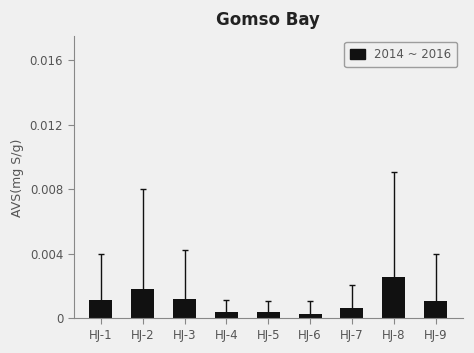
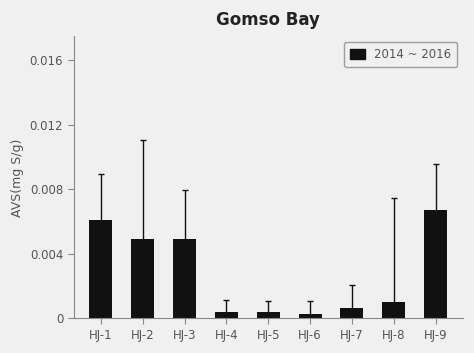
HJ-1: 0.0011 -> 0.0061
HJ-2: 0.0019 -> 0.0049
HJ-3: 0.0012 -> 0.0049
HJ-8: 0.0026 -> 0.0010
HJ-9: 0.0011 -> 0.0067
